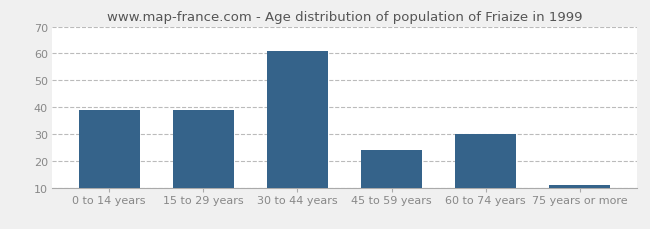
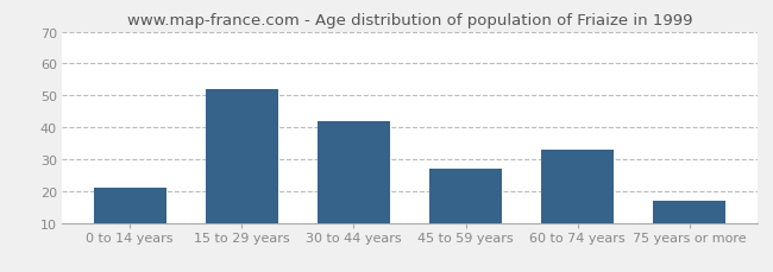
0 to 14 years: 39 -> 21
15 to 29 years: 39 -> 52
30 to 44 years: 61 -> 42
45 to 59 years: 24 -> 27
60 to 74 years: 30 -> 33
75 years or more: 11 -> 17
